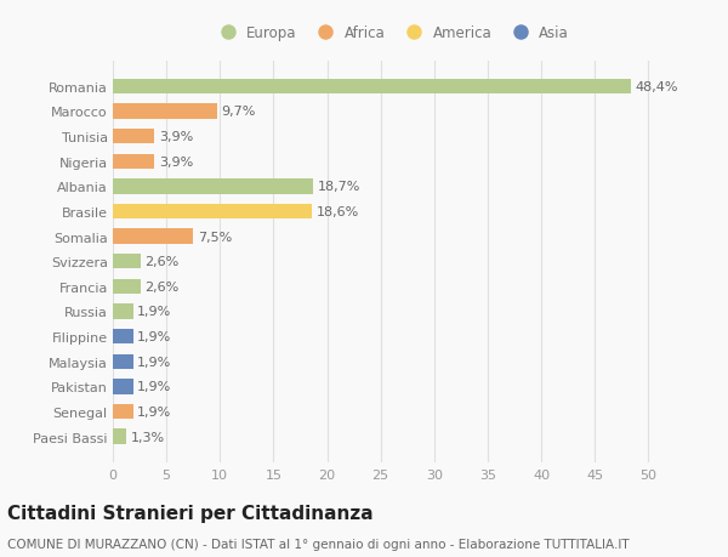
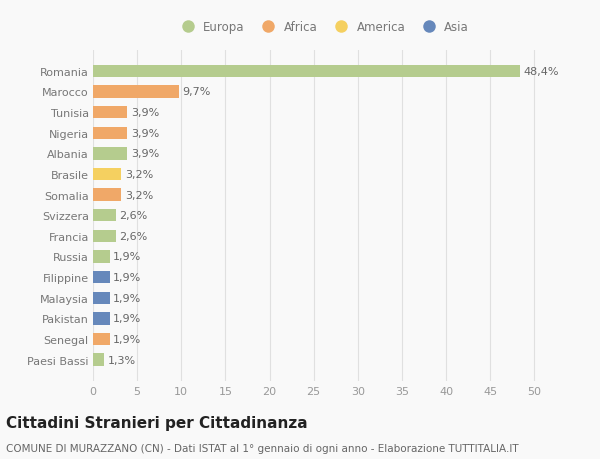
Albania: 18,7% -> 3,9%
Brasile: 18,6% -> 3,2%
Somalia: 7,5% -> 3,2%
